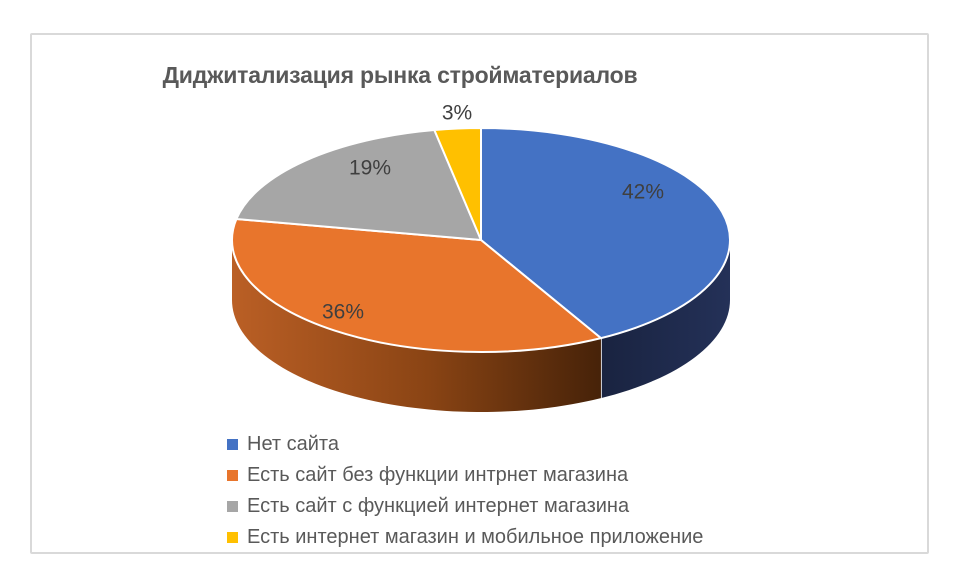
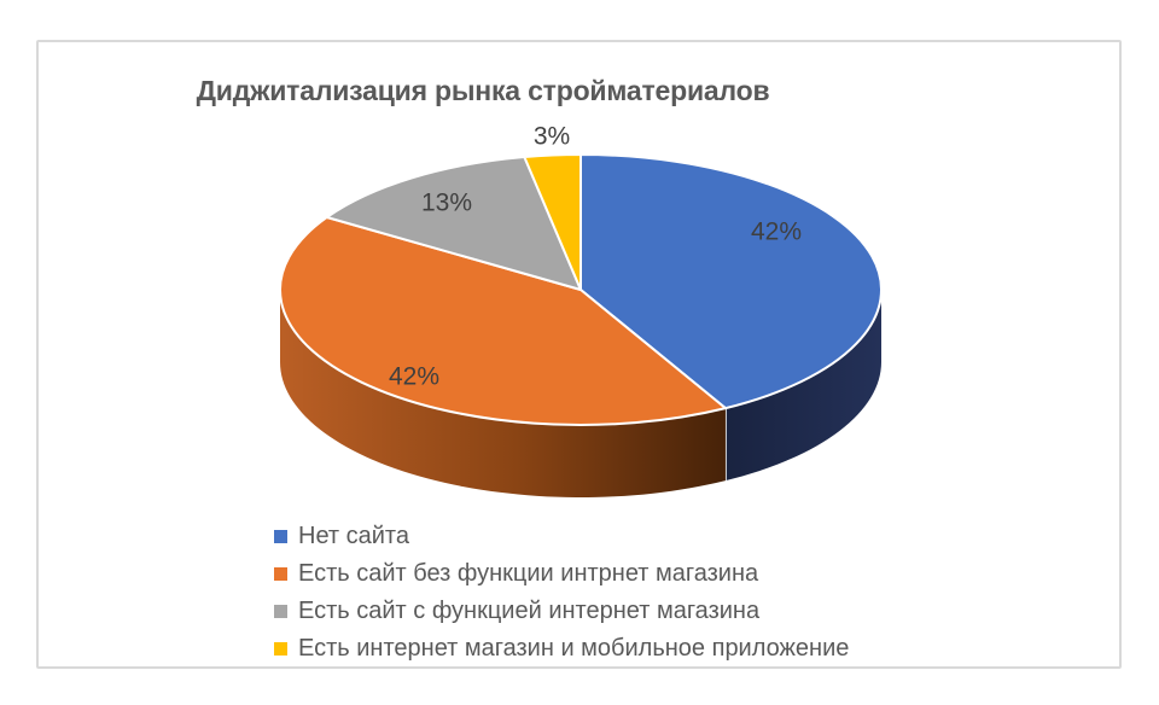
Есть сайт без функции интрнет магазина: 36% -> 42%
Есть сайт с функцией интернет магазина: 19% -> 13%
